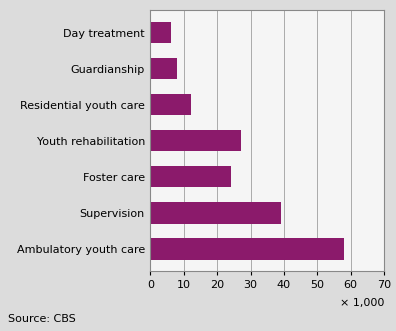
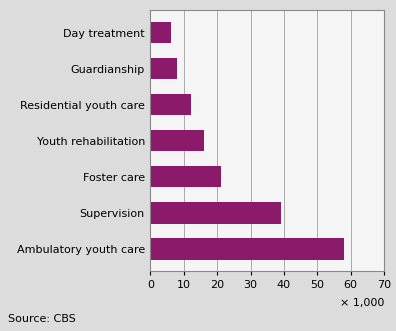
Youth rehabilitation: 27 -> 16
Foster care: 24 -> 21
